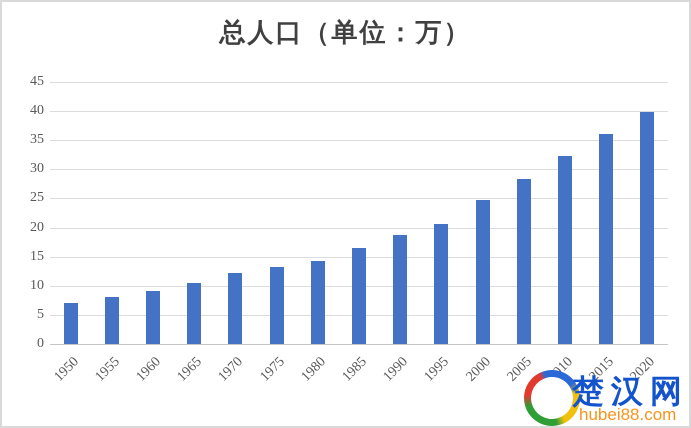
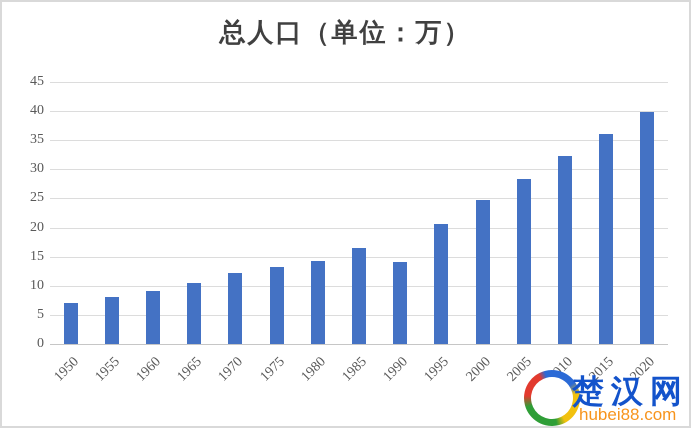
1990: 19 -> 14
